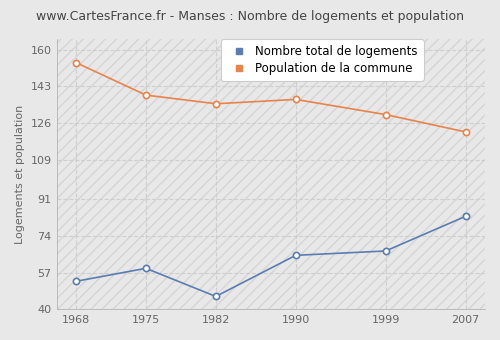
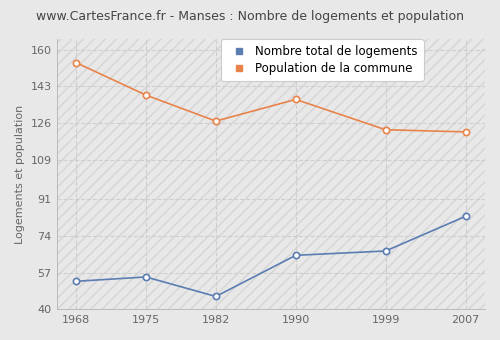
Nombre total de logements/1975: 59 -> 55
Population de la commune/1982: 135 -> 127
Population de la commune/1999: 130 -> 123
